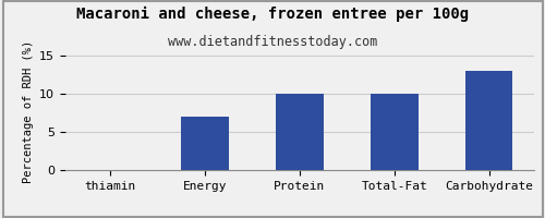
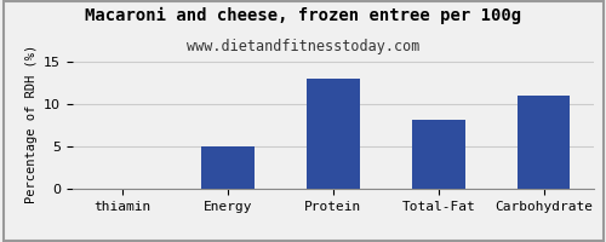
Energy: 7.0 -> 5.0
Protein: 10.0 -> 13.0
Total-Fat: 10.1 -> 8.2
Carbohydrate: 13.0 -> 11.0
